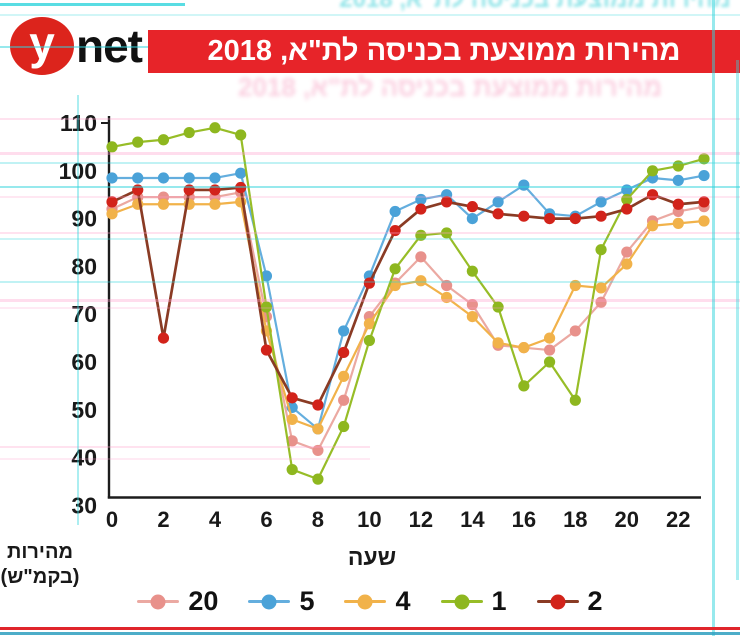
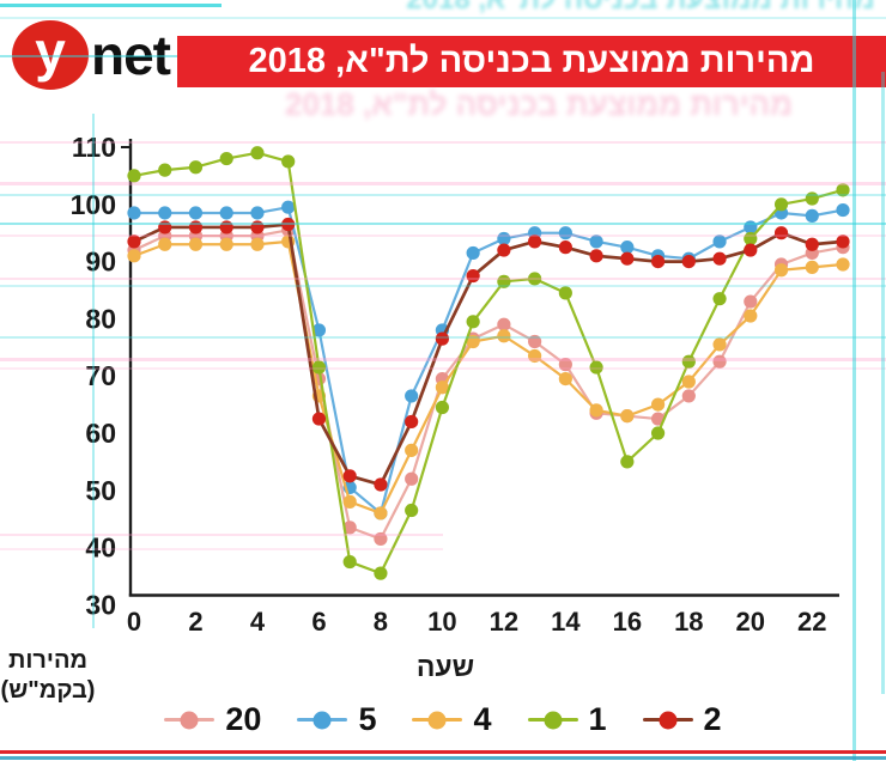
2/2: 65 -> 96
20/12: 82 -> 79
5/14: 90 -> 95
1/14: 79 -> 84
5/16: 97 -> 92
4/18: 76 -> 69
1/18: 52 -> 72
